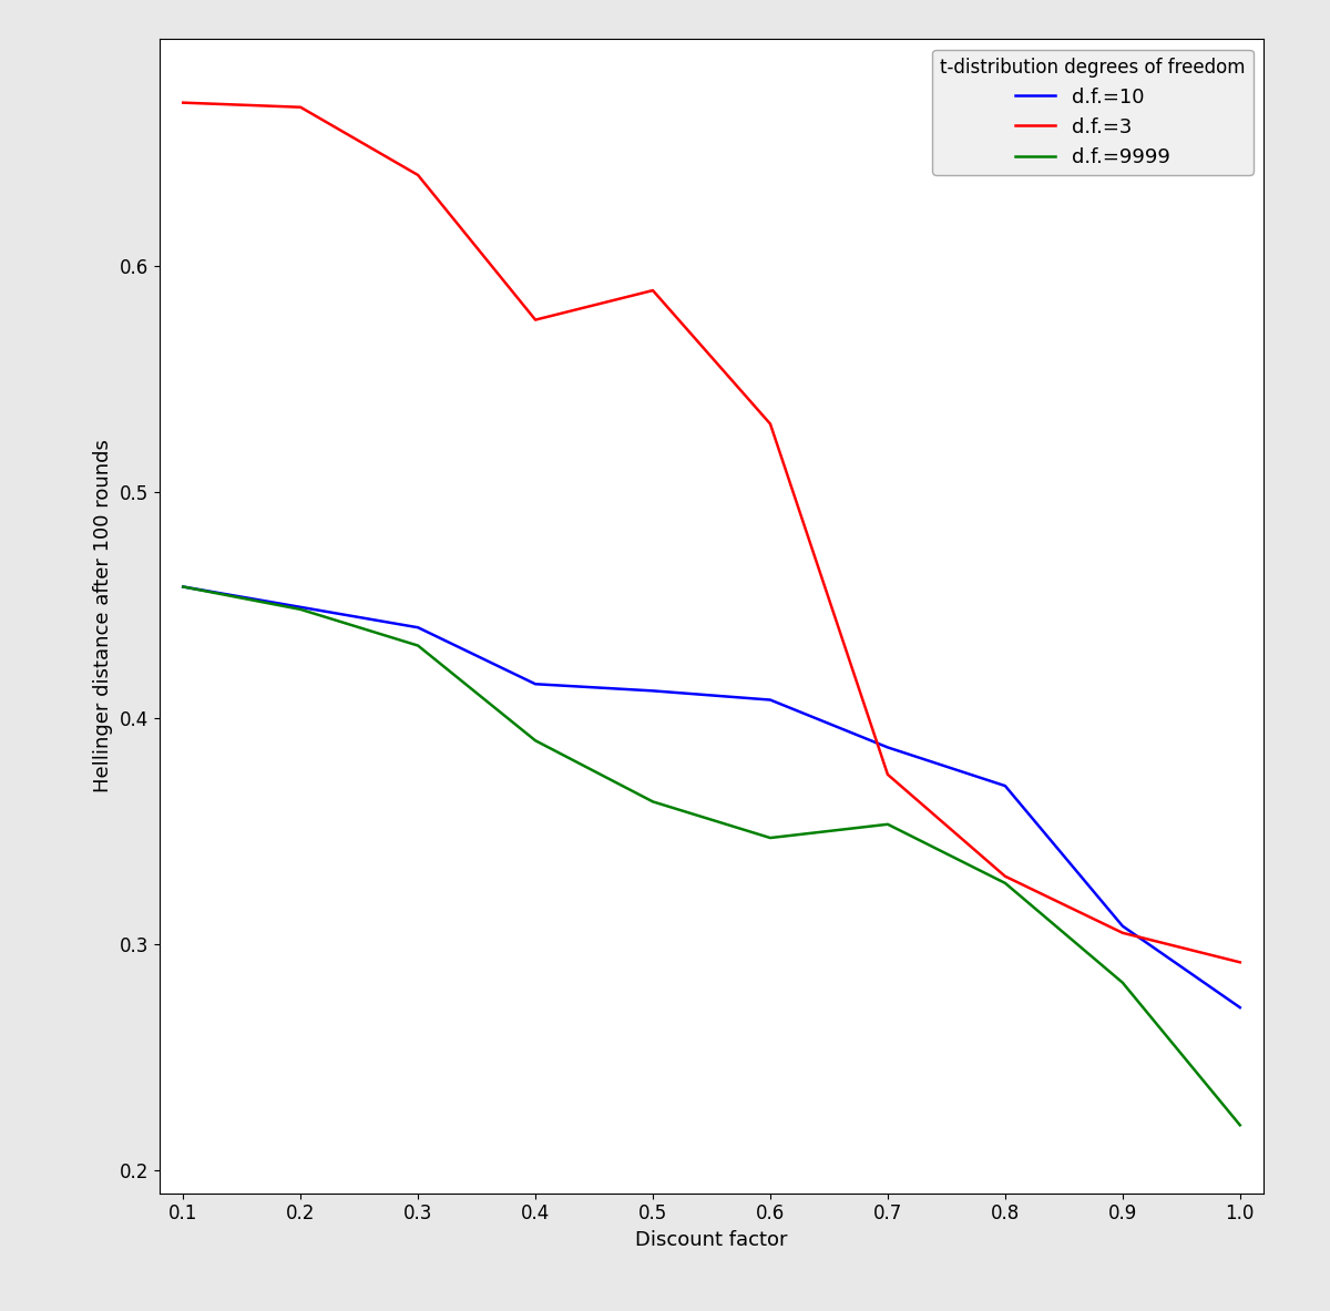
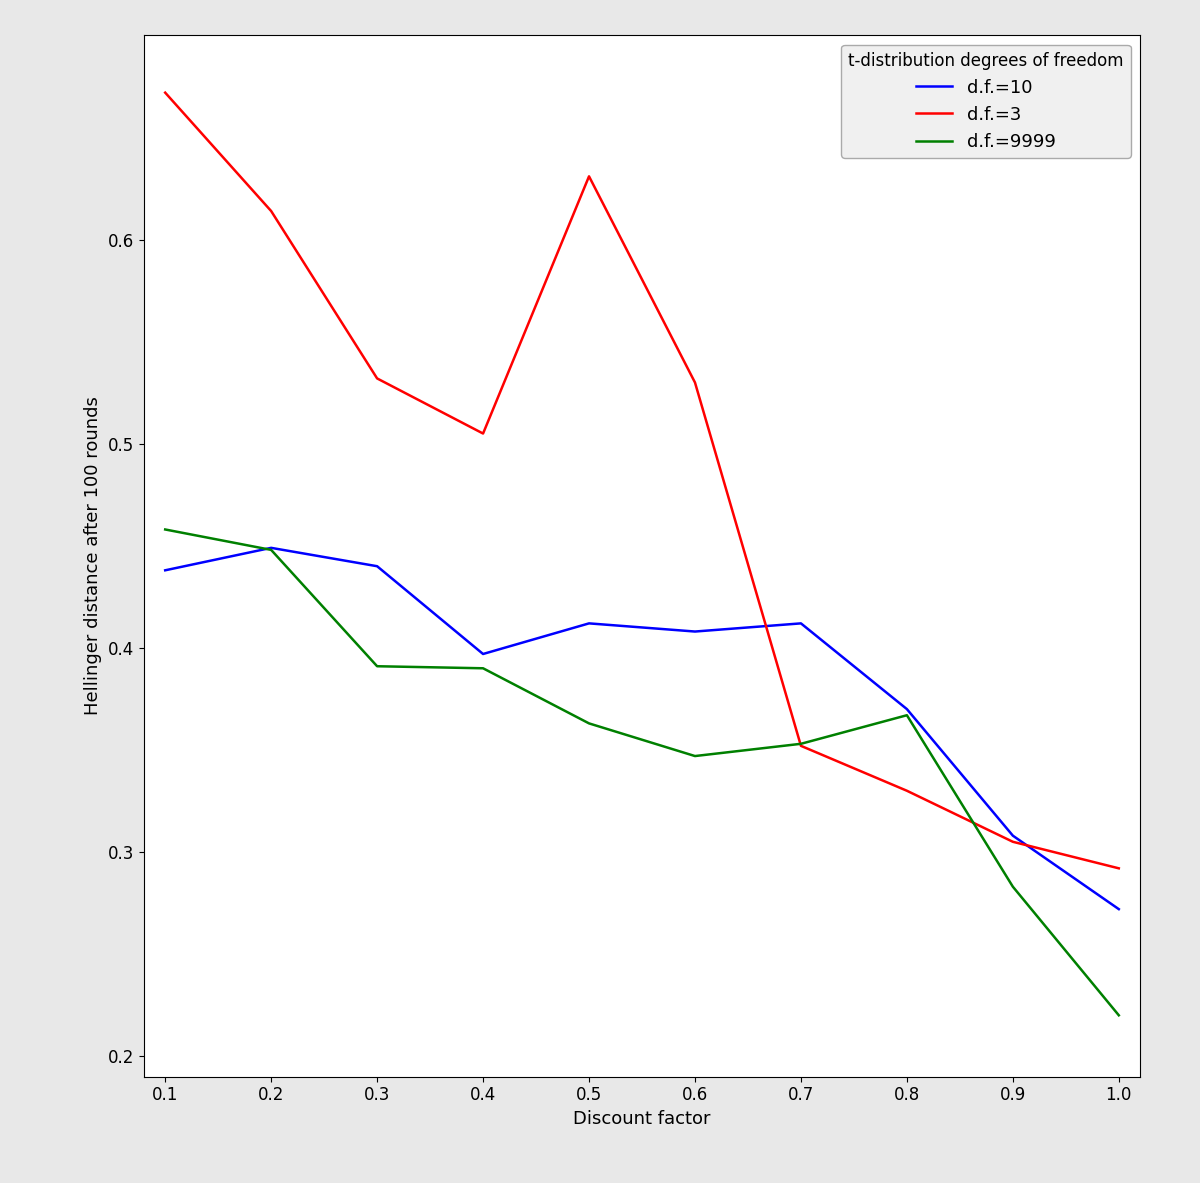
d.f.=10/0.1: 0.458 -> 0.438
d.f.=3/0.2: 0.670 -> 0.614
d.f.=3/0.3: 0.640 -> 0.532
d.f.=9999/0.3: 0.432 -> 0.391
d.f.=10/0.4: 0.415 -> 0.397
d.f.=3/0.4: 0.576 -> 0.505
d.f.=3/0.5: 0.589 -> 0.631
d.f.=10/0.7: 0.387 -> 0.412
d.f.=3/0.7: 0.375 -> 0.352
d.f.=9999/0.8: 0.327 -> 0.367
